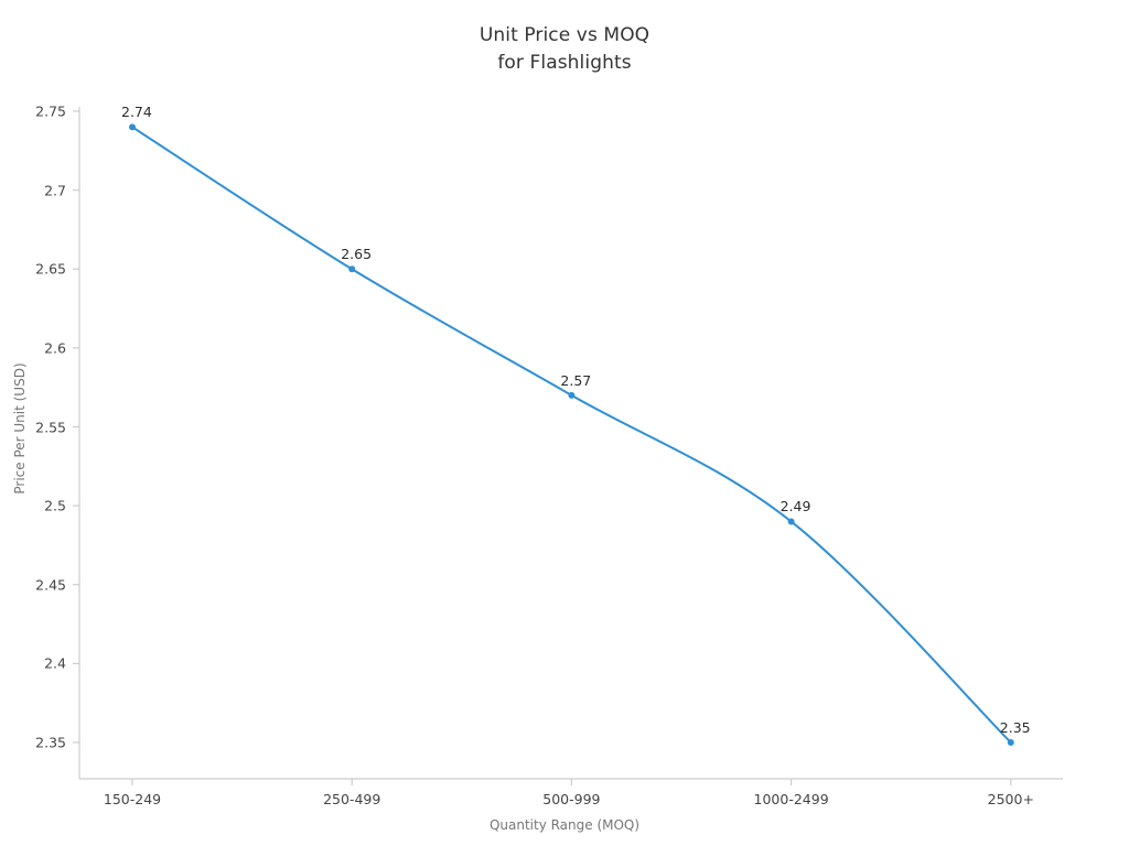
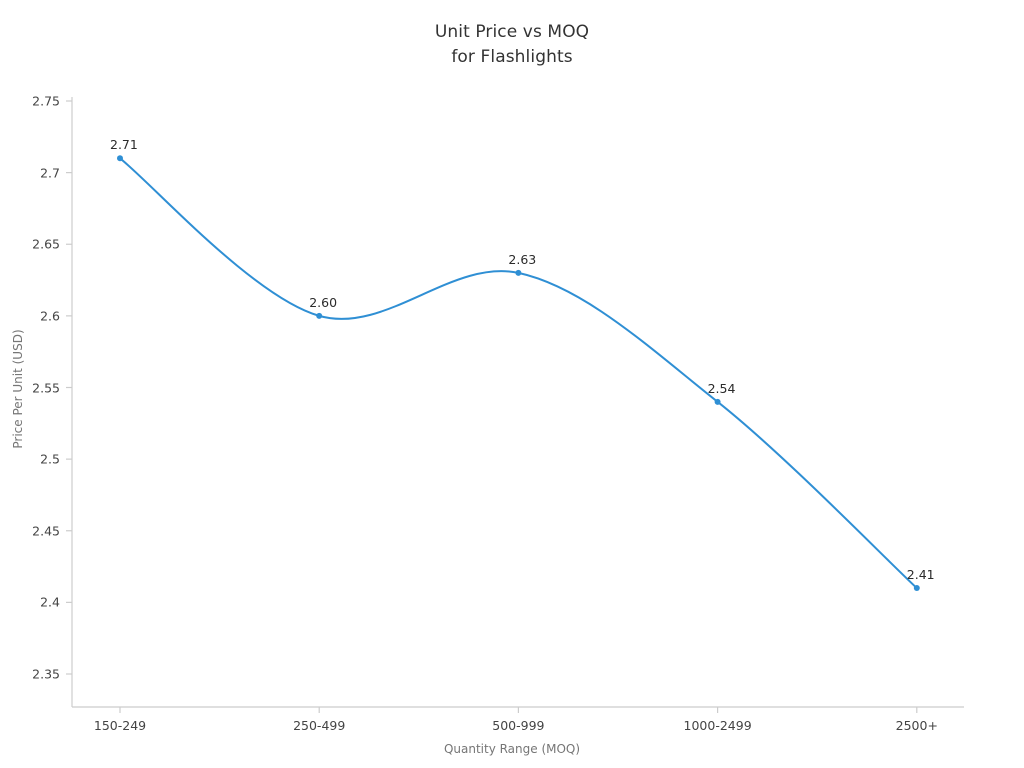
150-249: 2.74 -> 2.71
250-499: 2.65 -> 2.60
500-999: 2.57 -> 2.63
1000-2499: 2.49 -> 2.54
2500+: 2.35 -> 2.41
